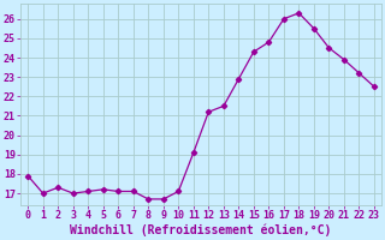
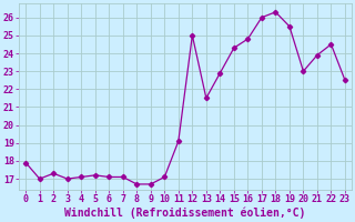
12: 21.2 -> 25.0
20: 24.5 -> 23.0
22: 23.2 -> 24.5
